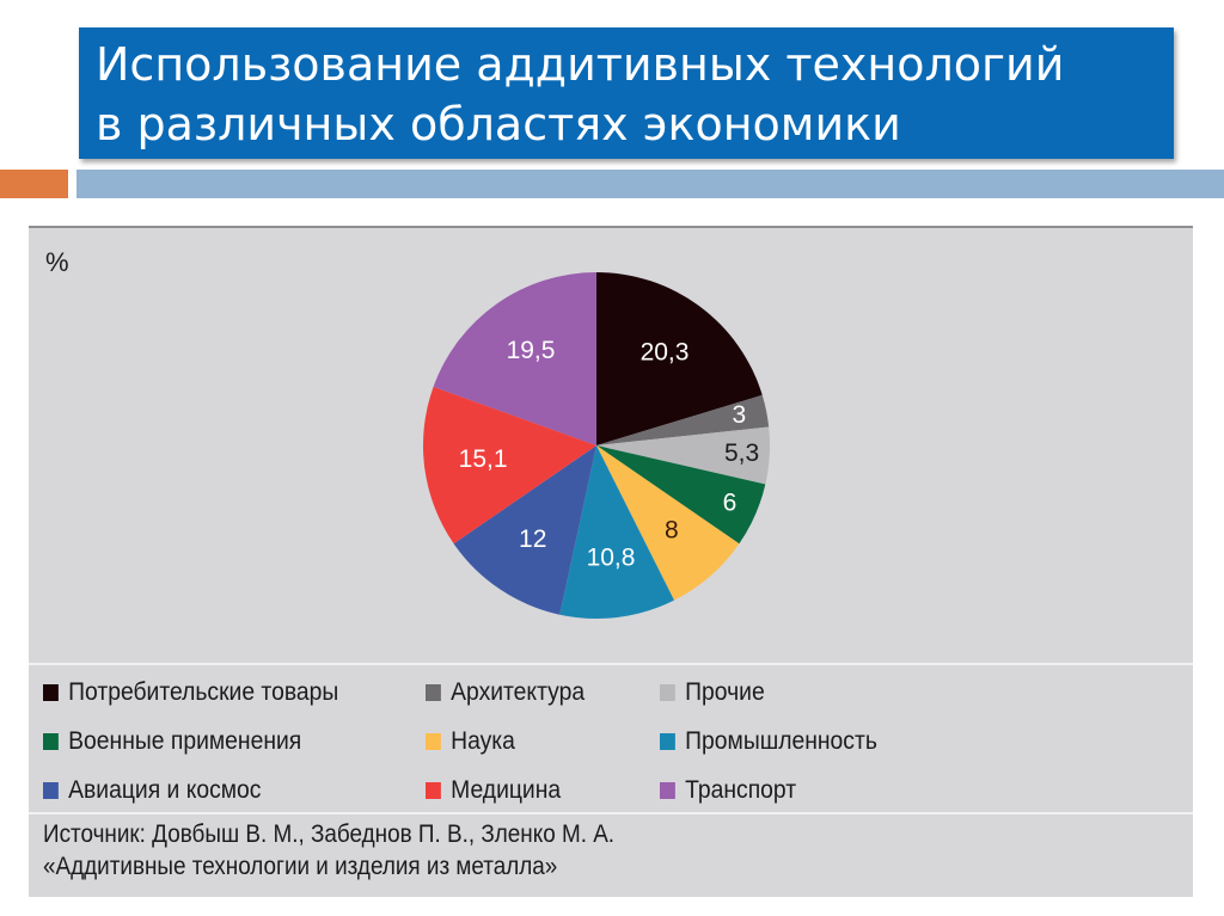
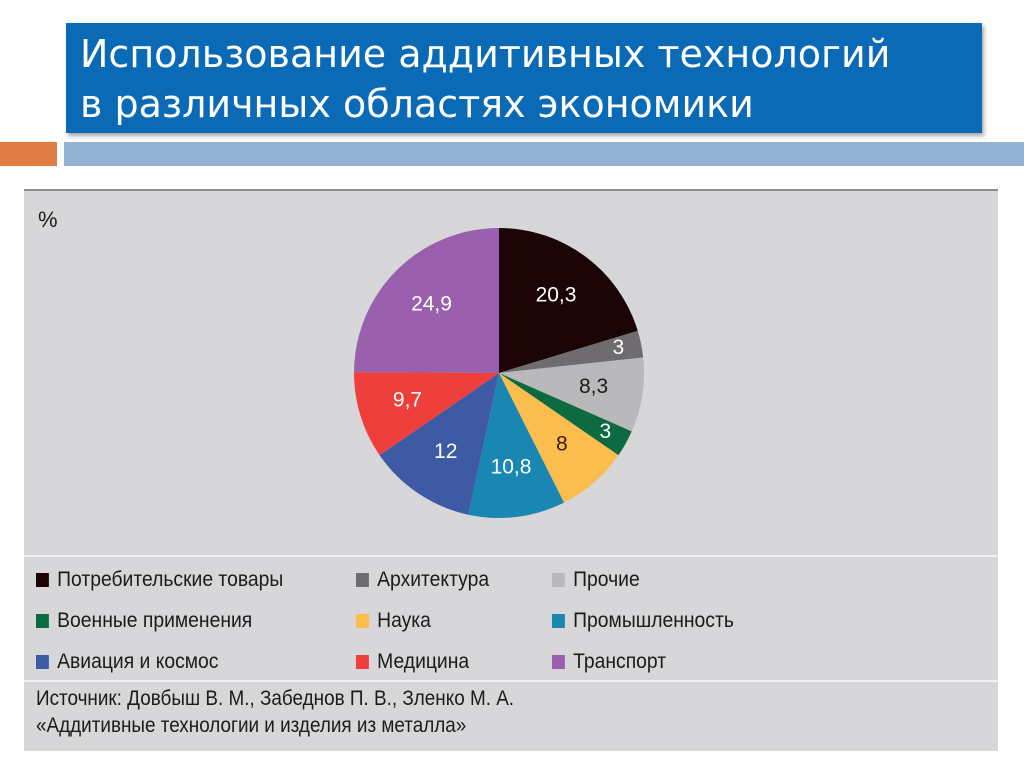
Прочие: 5,3 -> 8,3
Военные применения: 6 -> 3
Медицина: 15,1 -> 9,7
Транспорт: 19,5 -> 24,9
